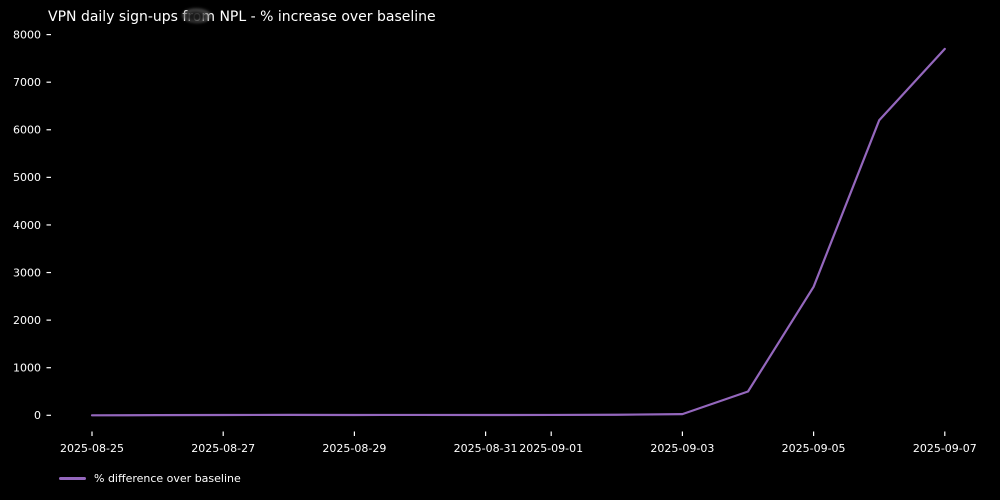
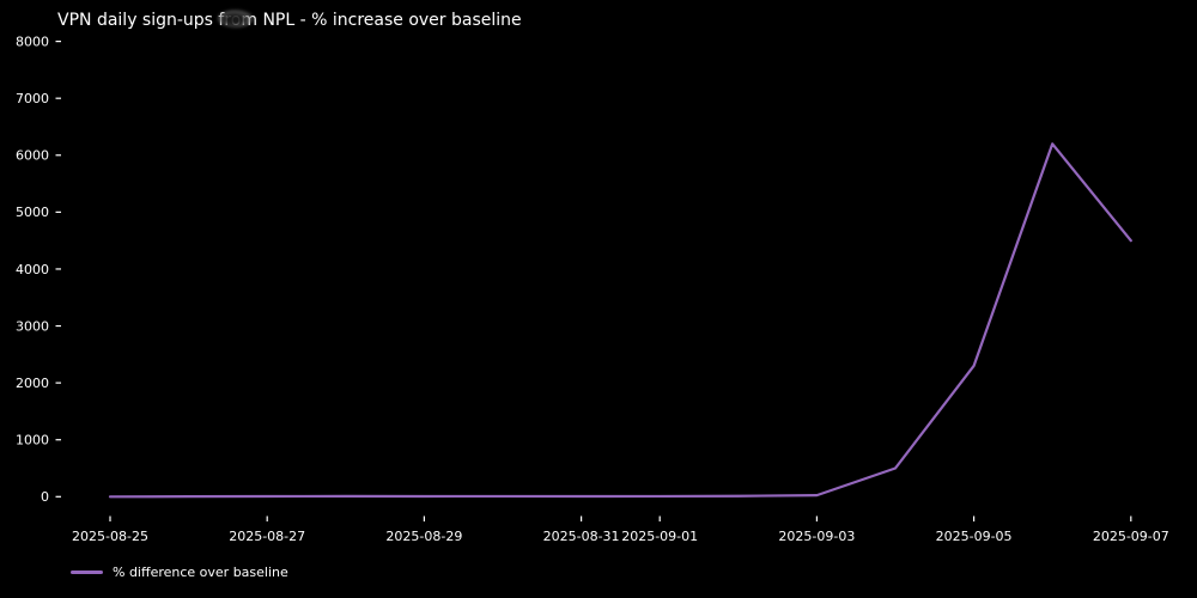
2025-09-05: 2700 -> 2300
2025-09-07: 7700 -> 4500
